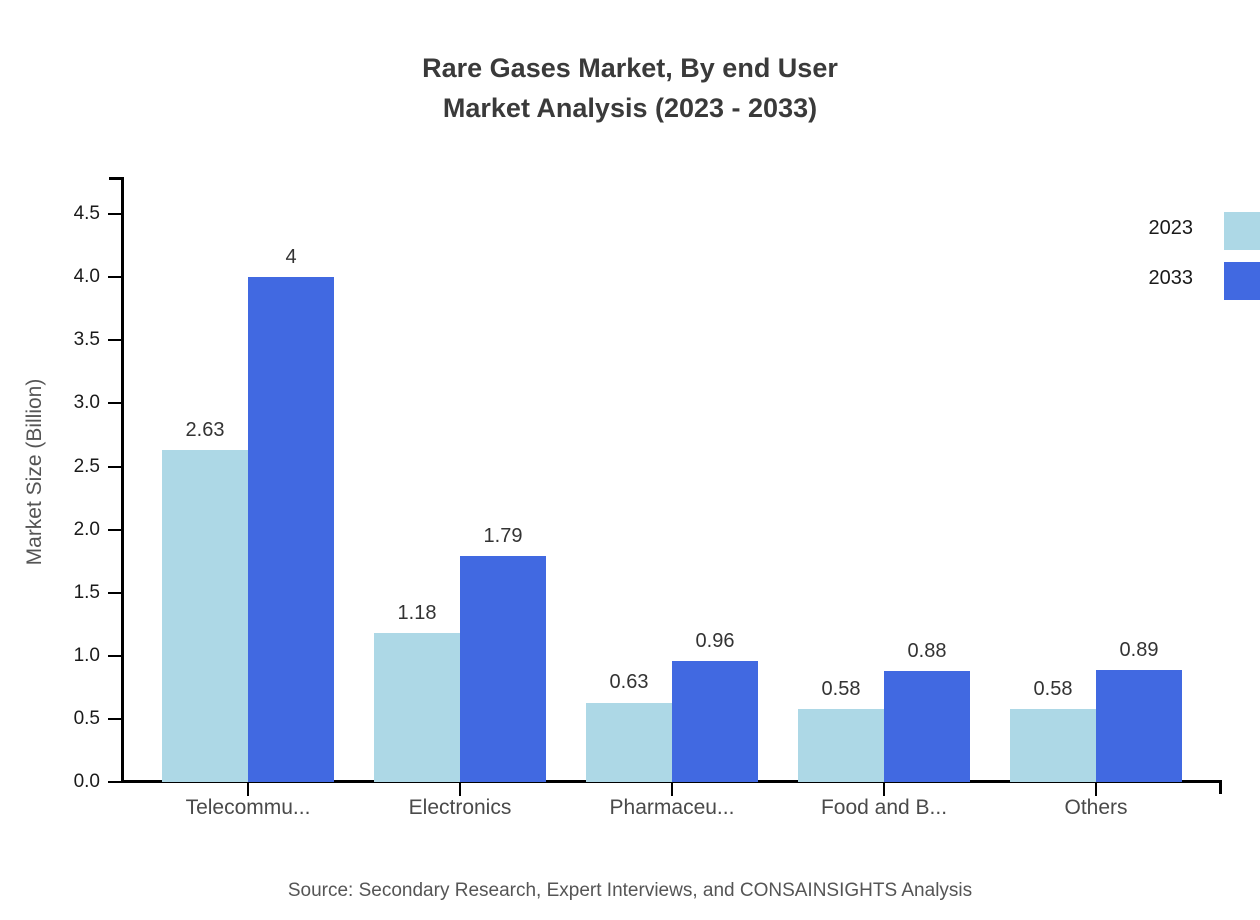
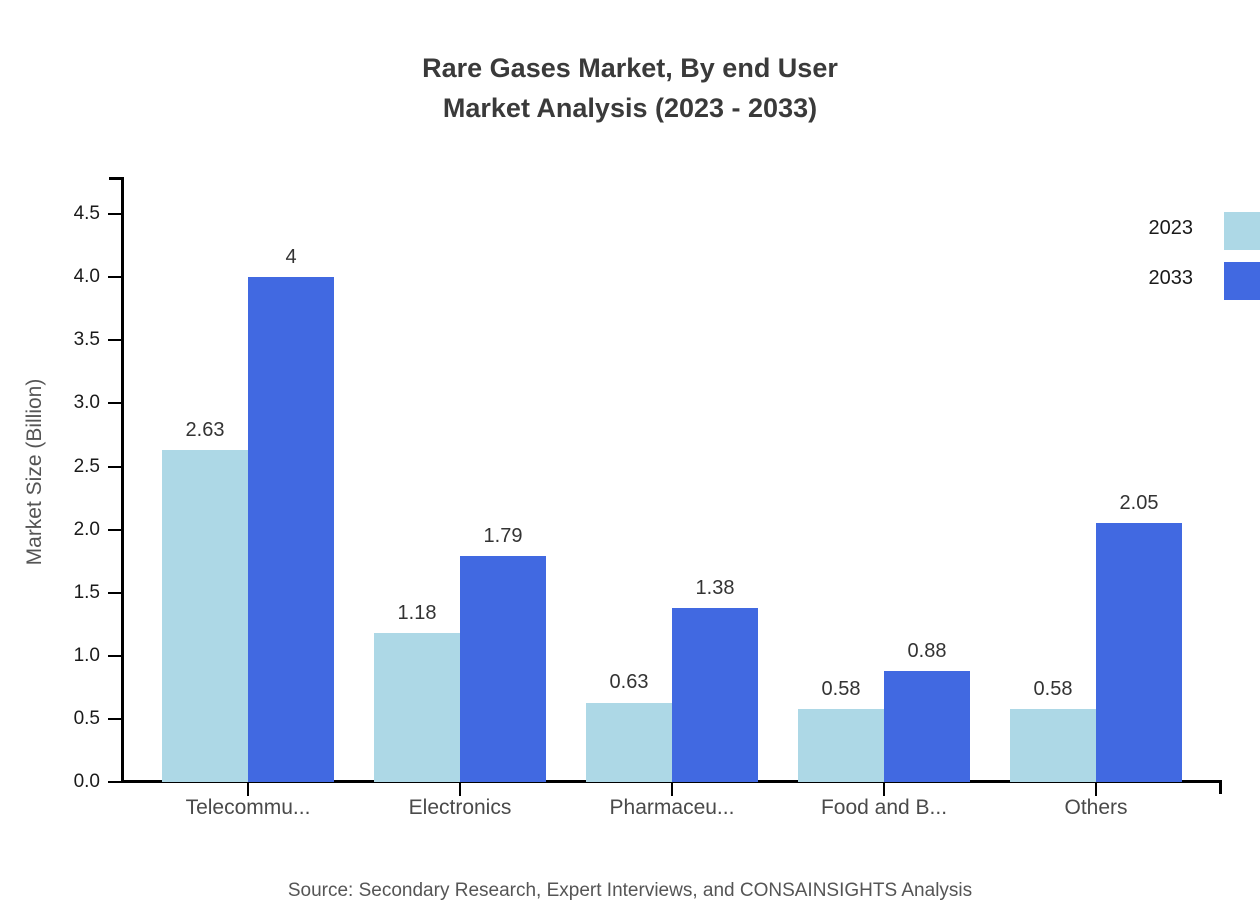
2033/Pharmaceu...: 0.96 -> 1.38
2033/Others: 0.89 -> 2.05
